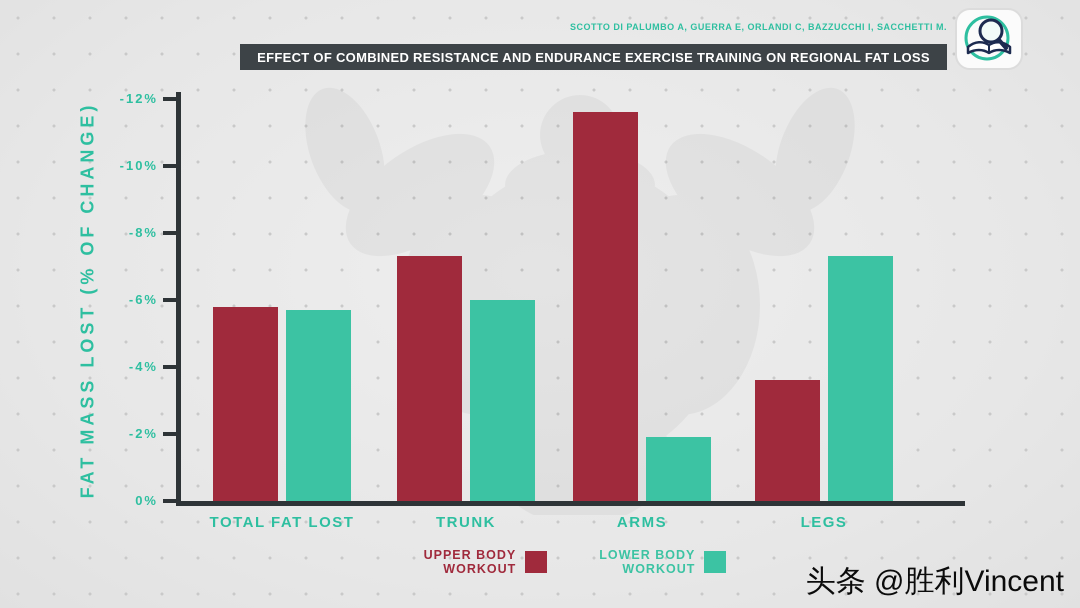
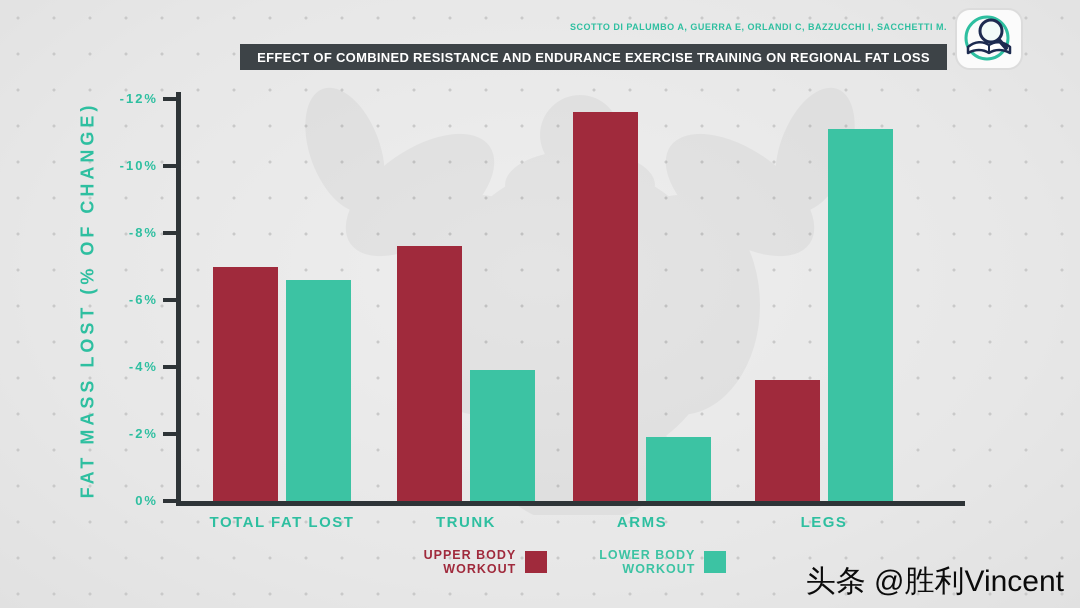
UPPER BODY WORKOUT/TOTAL FAT LOST: -5.8% -> -7.0%
LOWER BODY WORKOUT/TOTAL FAT LOST: -5.7% -> -6.6%
UPPER BODY WORKOUT/TRUNK: -7.3% -> -7.6%
LOWER BODY WORKOUT/TRUNK: -6.0% -> -3.9%
LOWER BODY WORKOUT/LEGS: -7.3% -> -11.1%
